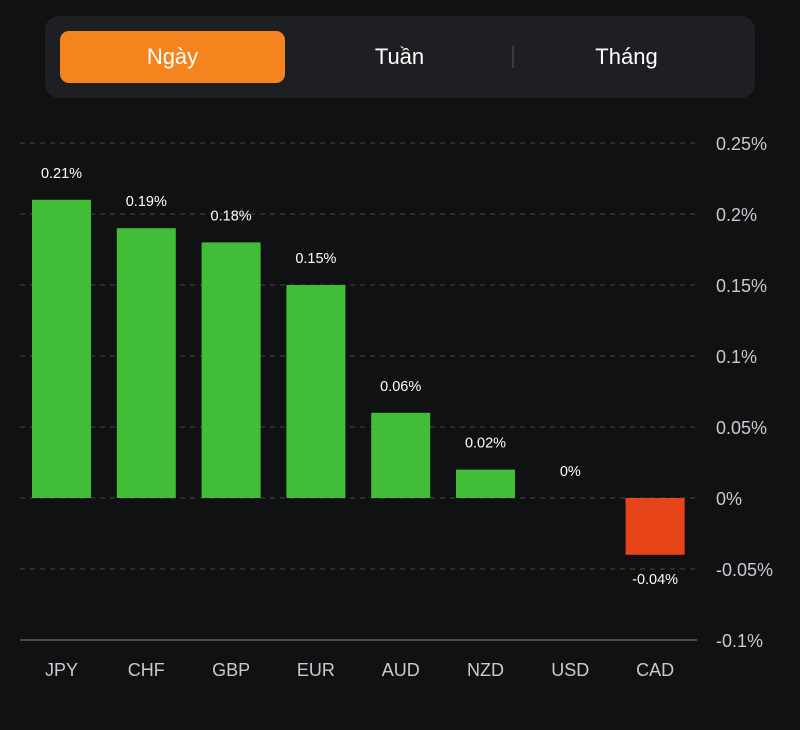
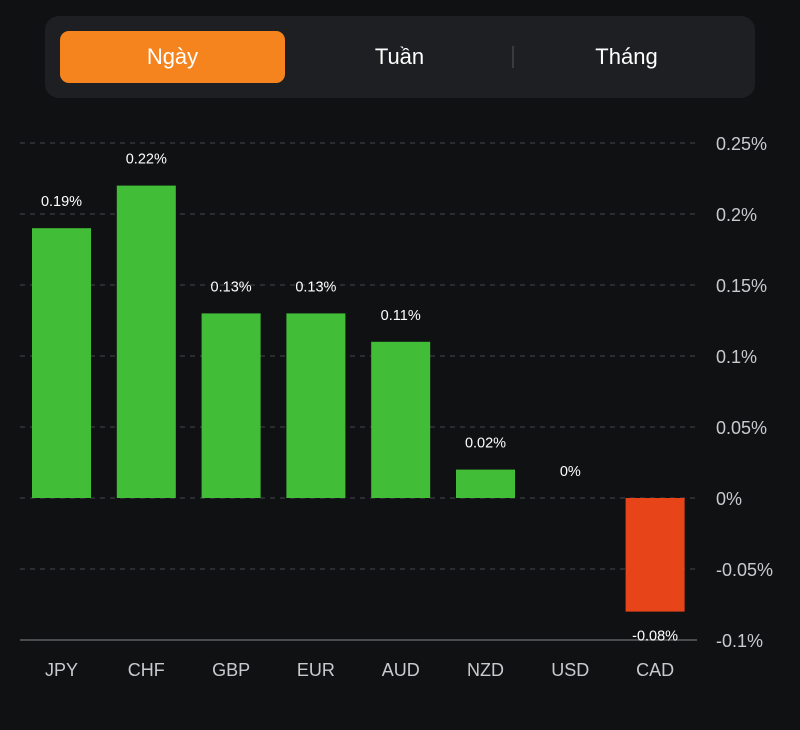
JPY: 0.21% -> 0.19%
CHF: 0.19% -> 0.22%
GBP: 0.18% -> 0.13%
EUR: 0.15% -> 0.13%
AUD: 0.06% -> 0.11%
CAD: -0.04% -> -0.08%
